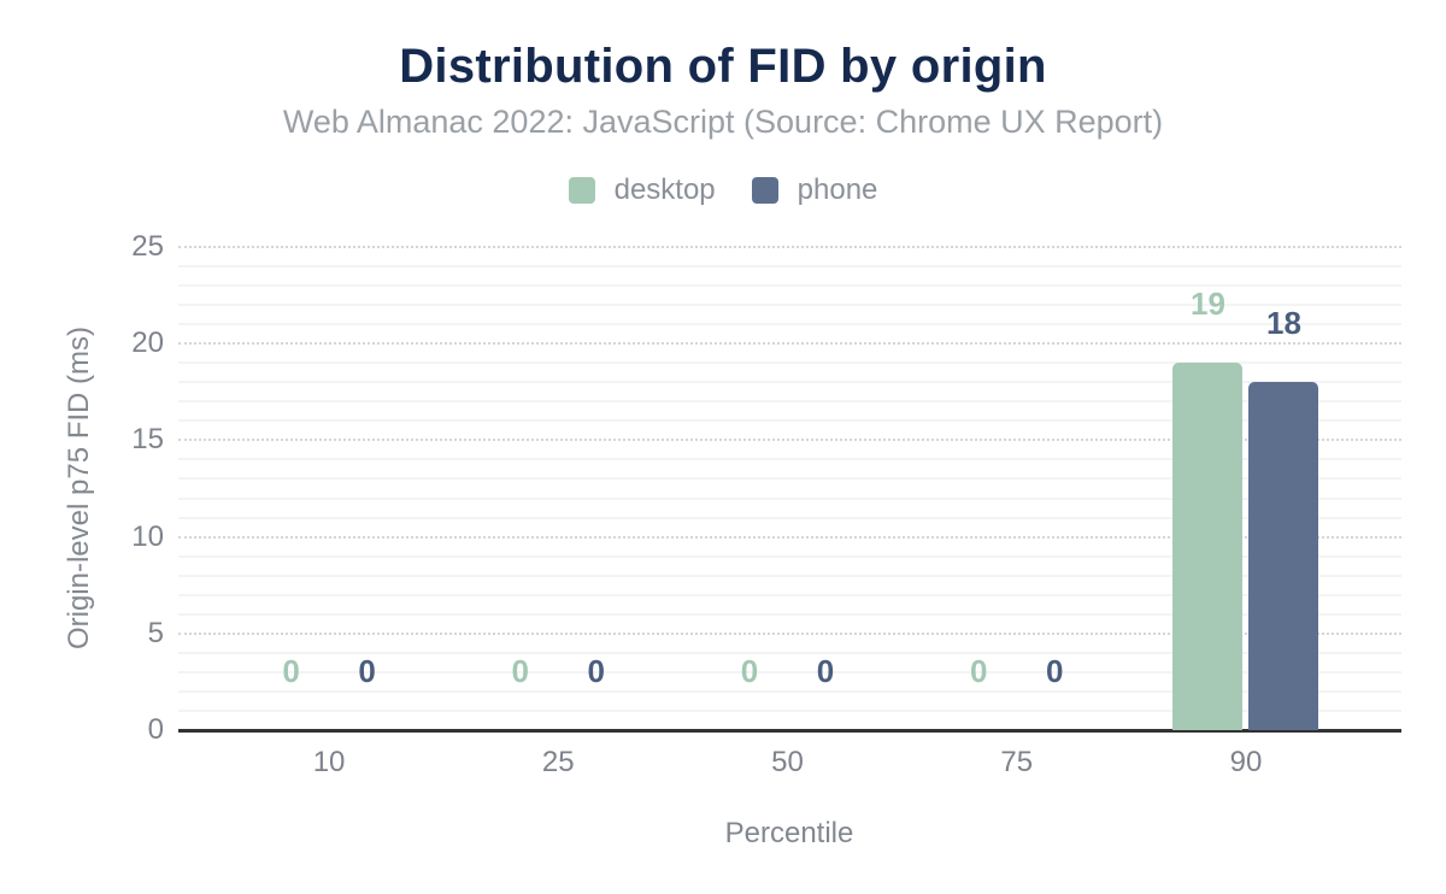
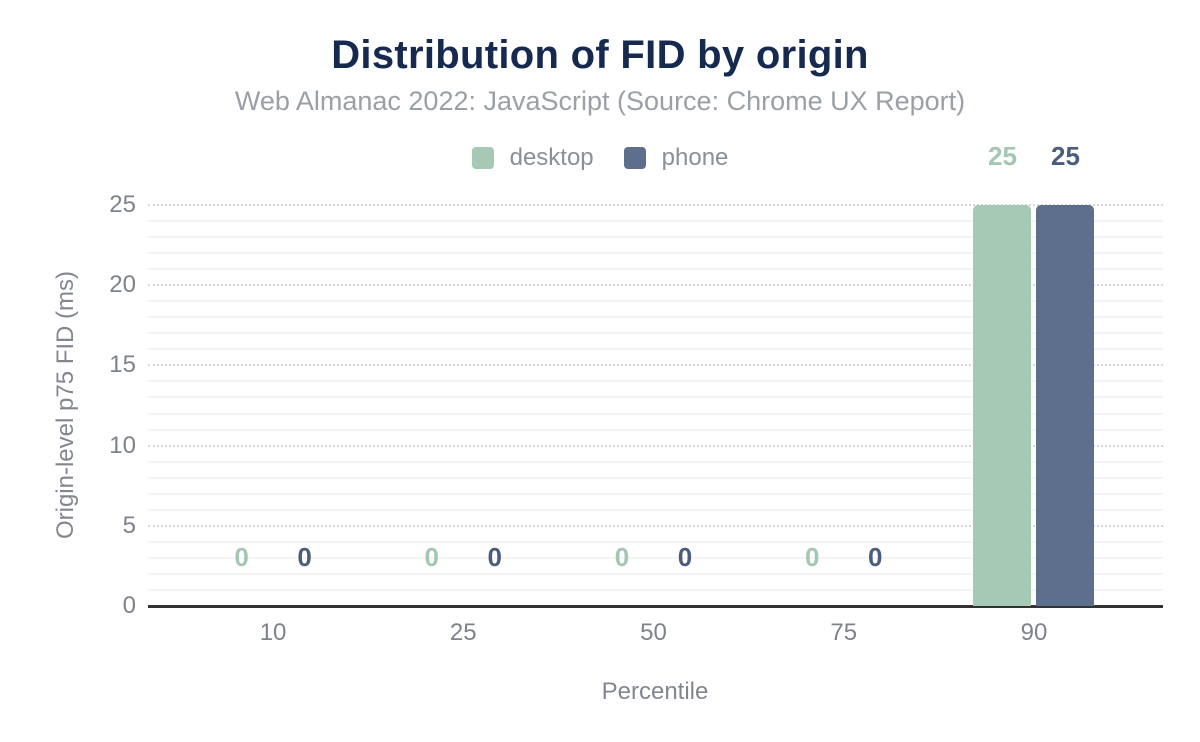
desktop/90: 19 -> 25
phone/90: 18 -> 25
